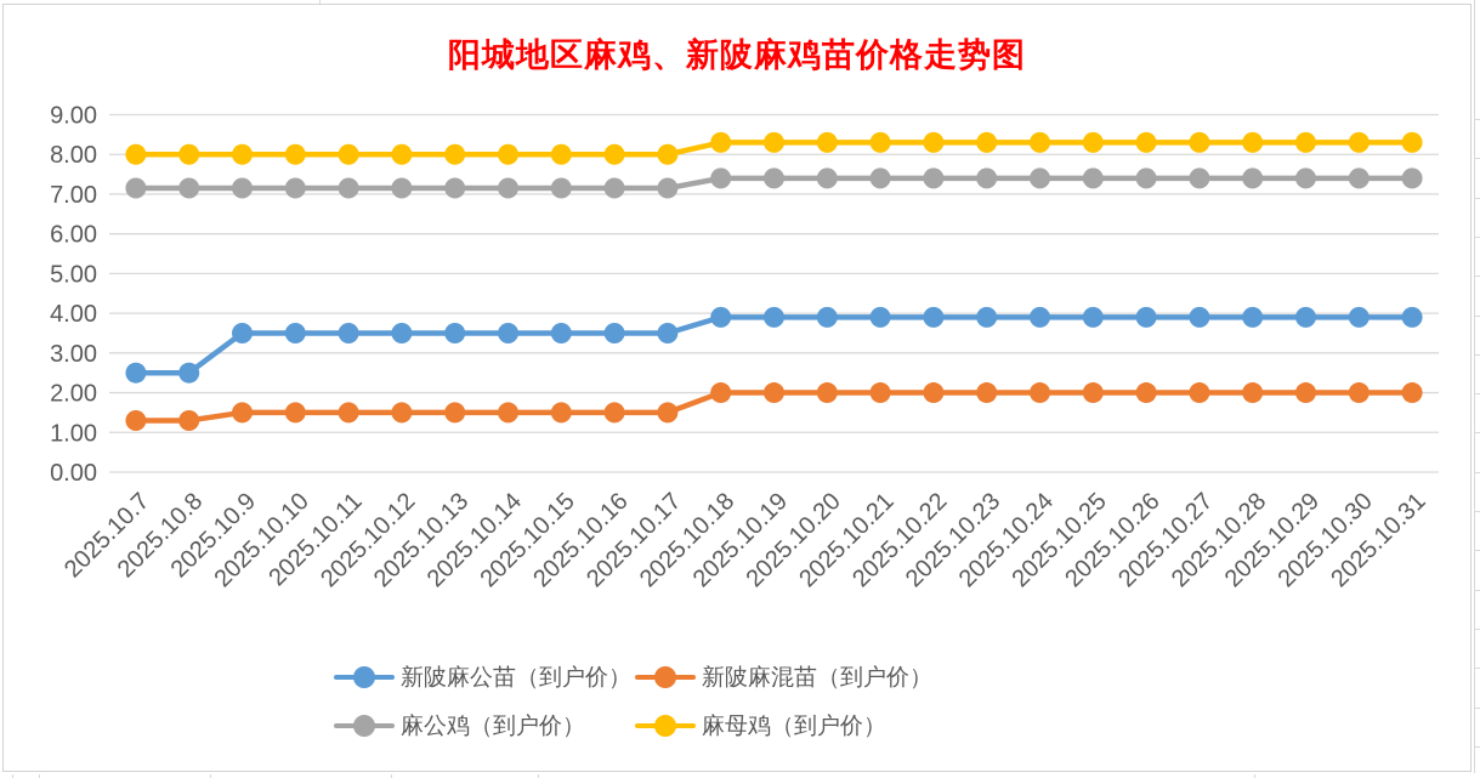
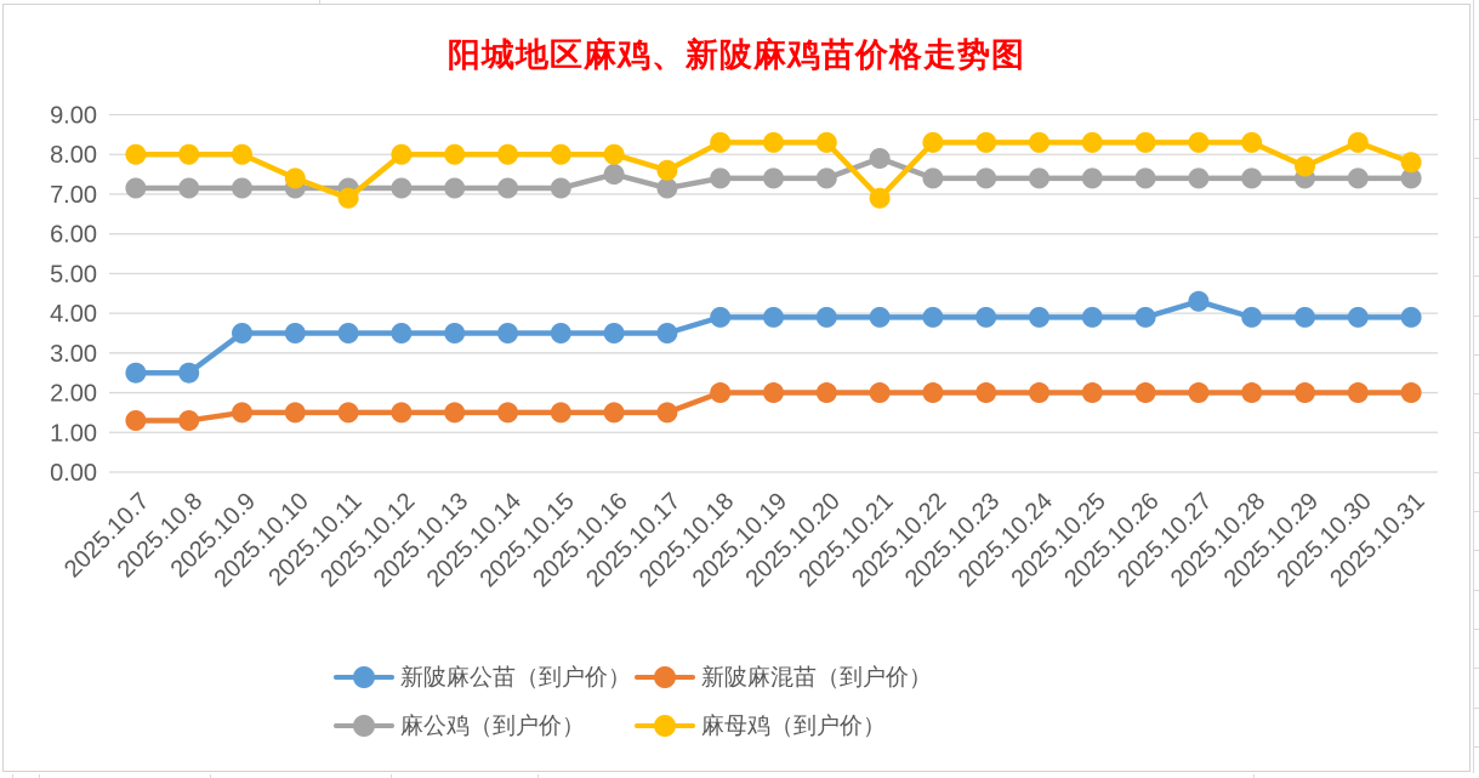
麻母鸡（到户价）/2025.10.10: 8.0 -> 7.4
麻母鸡（到户价）/2025.10.11: 8.0 -> 6.9
麻公鸡（到户价）/2025.10.16: 7.2 -> 7.5
麻母鸡（到户价）/2025.10.17: 8.0 -> 7.6
麻公鸡（到户价）/2025.10.21: 7.4 -> 7.9
麻母鸡（到户价）/2025.10.21: 8.3 -> 6.9
新陂麻公苗（到户价）/2025.10.27: 3.9 -> 4.3
麻母鸡（到户价）/2025.10.29: 8.3 -> 7.7
麻母鸡（到户价）/2025.10.31: 8.3 -> 7.8
